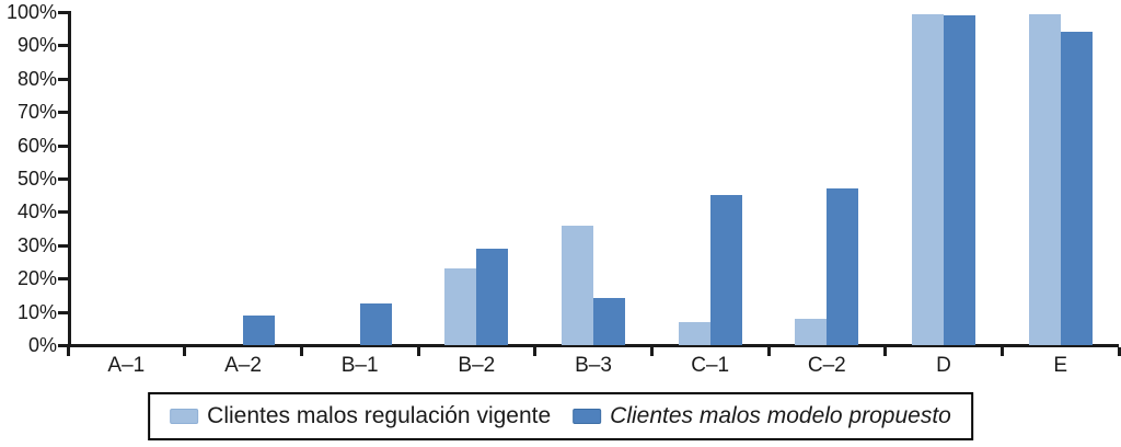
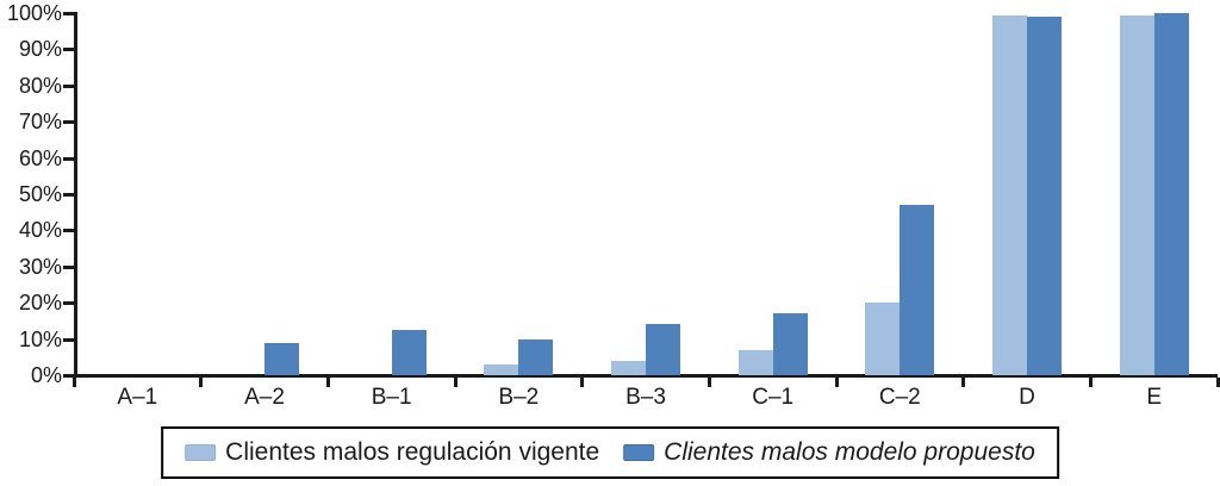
Clientes malos regulación vigente/B–2: 23% -> 3%
Clientes malos modelo propuesto/B–2: 29% -> 10%
Clientes malos regulación vigente/B–3: 36% -> 4%
Clientes malos modelo propuesto/C–1: 45% -> 17%
Clientes malos regulación vigente/C–2: 8% -> 20%
Clientes malos modelo propuesto/E: 94% -> 100%
